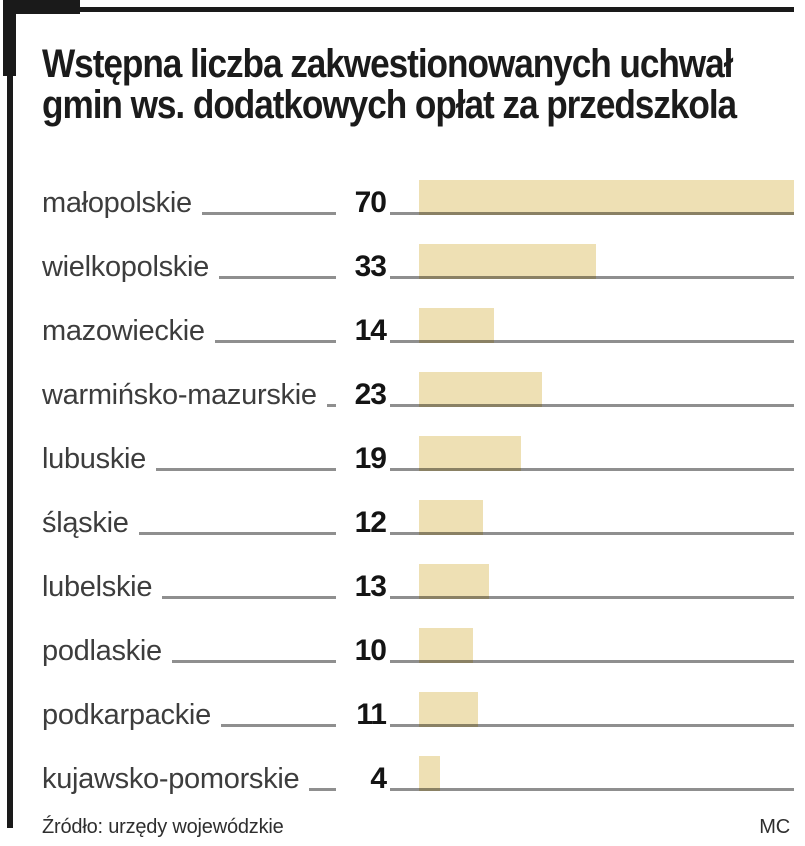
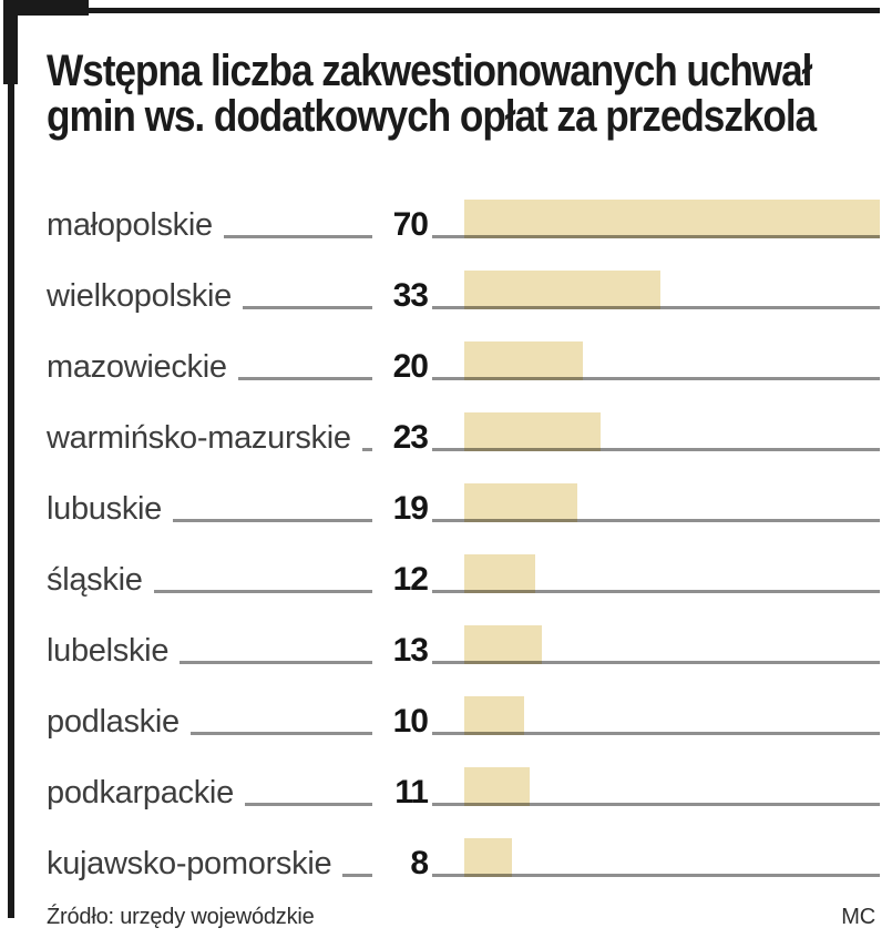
mazowieckie: 14 -> 20
kujawsko-pomorskie: 4 -> 8
